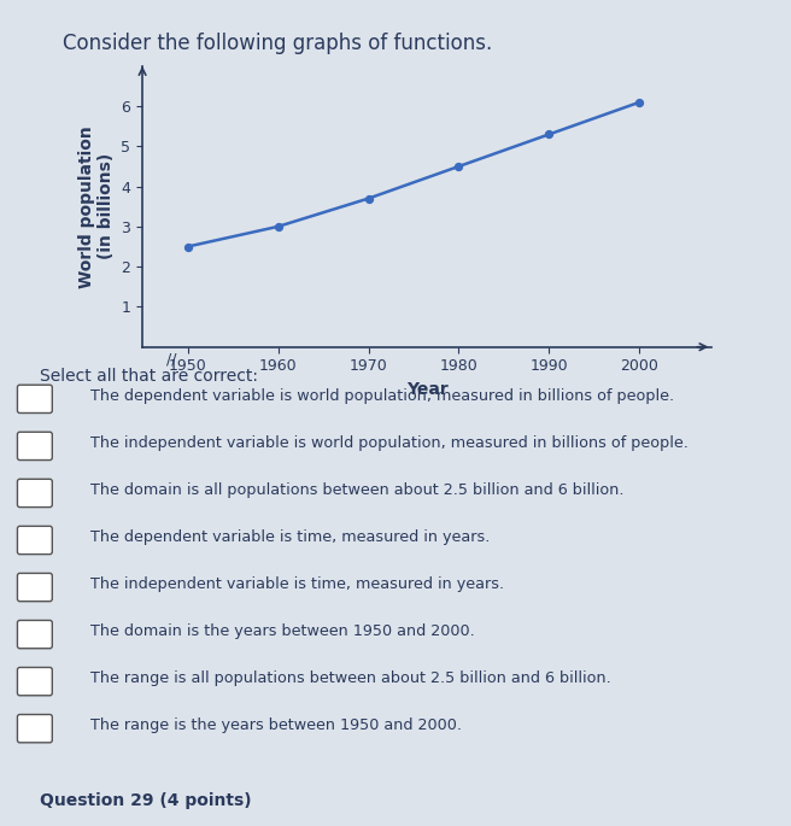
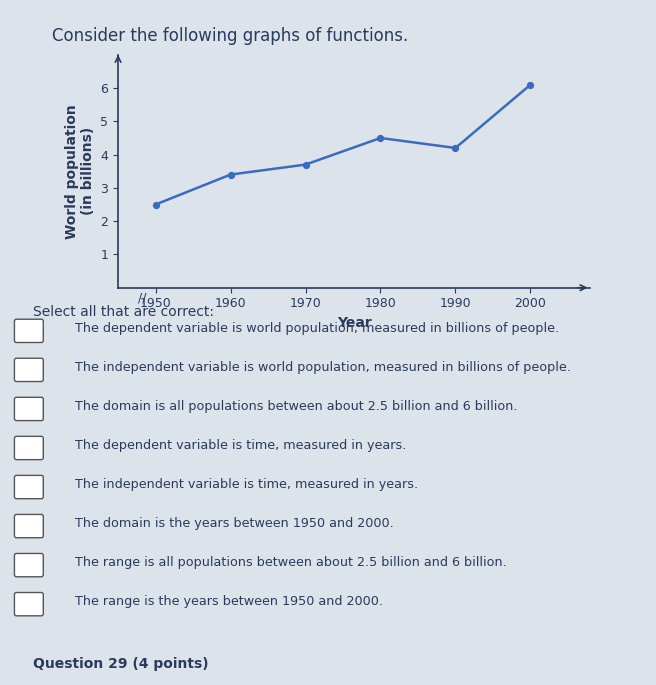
1960: 3.0 -> 3.4
1990: 5.3 -> 4.2
